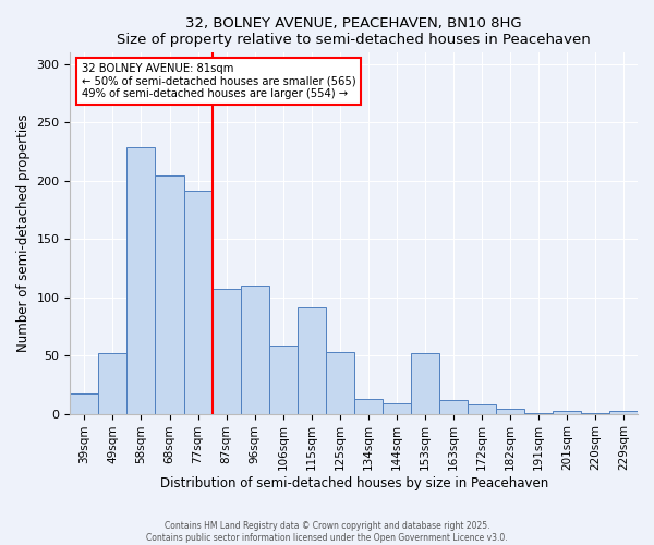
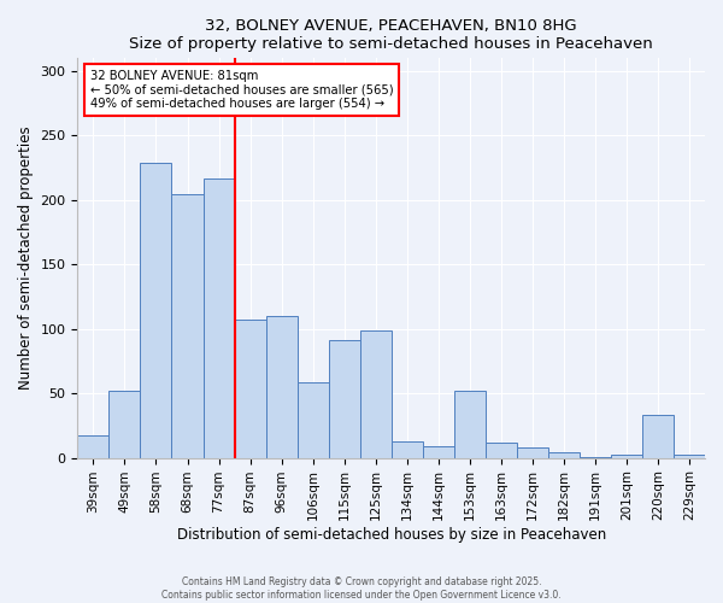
77sqm: 191 -> 217
125sqm: 53 -> 99
220sqm: 1 -> 33
